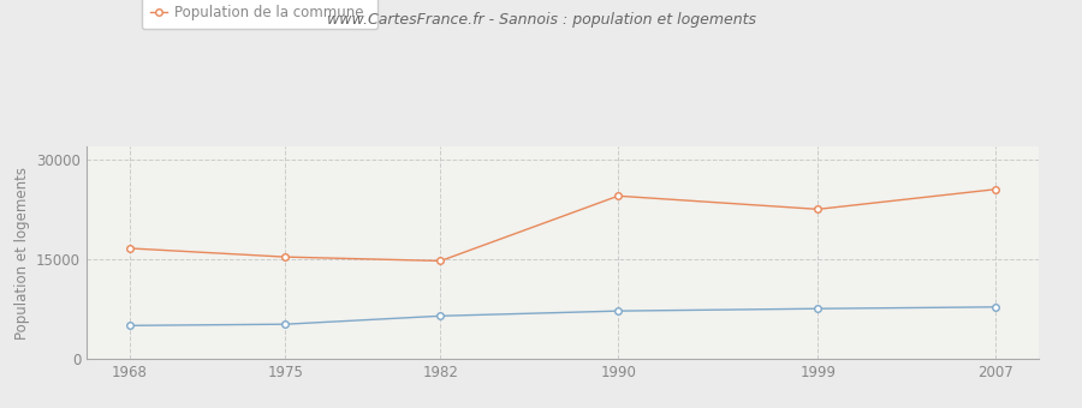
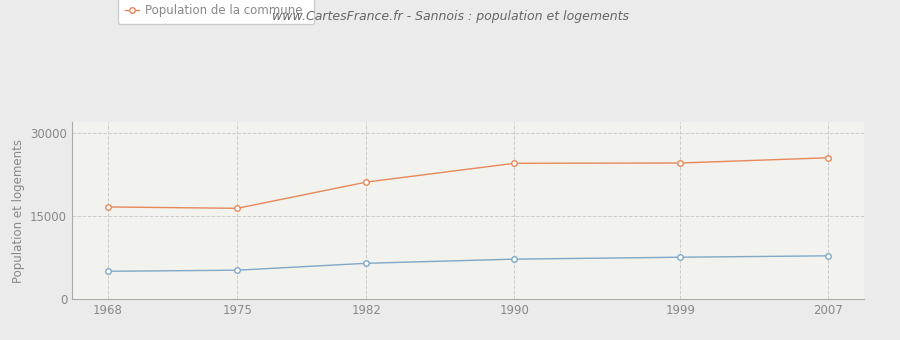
Population de la commune/1975: 15400 -> 16400
Population de la commune/1982: 14800 -> 21200
Population de la commune/1999: 22600 -> 24600
